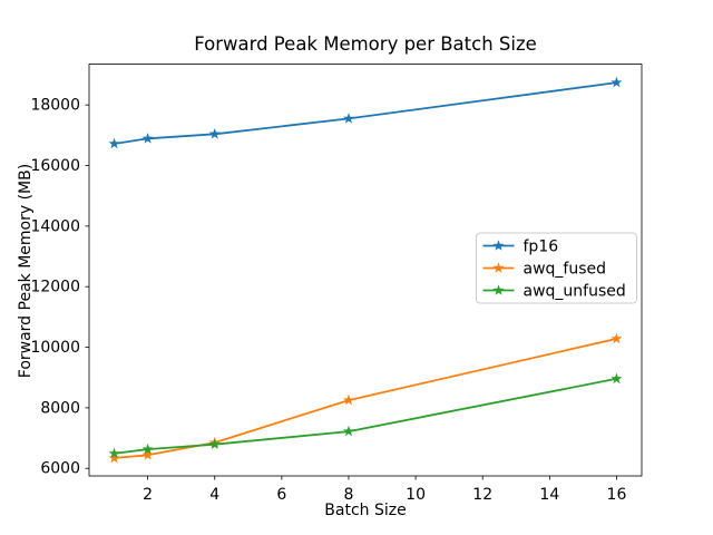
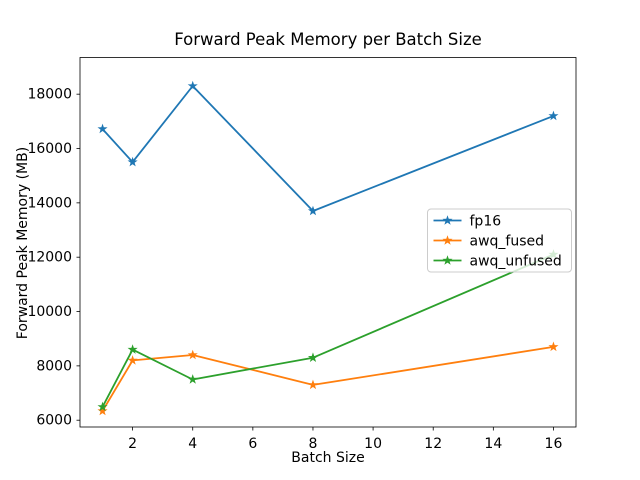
fp16/2: 16900 -> 15500
awq_fused/2: 6400 -> 8200
awq_unfused/2: 6600 -> 8600
fp16/4: 17000 -> 18300
awq_fused/4: 6800 -> 8400
awq_unfused/4: 6800 -> 7500
fp16/8: 17600 -> 13700
awq_fused/8: 8200 -> 7300
awq_unfused/8: 7200 -> 8300
fp16/16: 18700 -> 17200
awq_fused/16: 10300 -> 8700
awq_unfused/16: 9000 -> 12100
